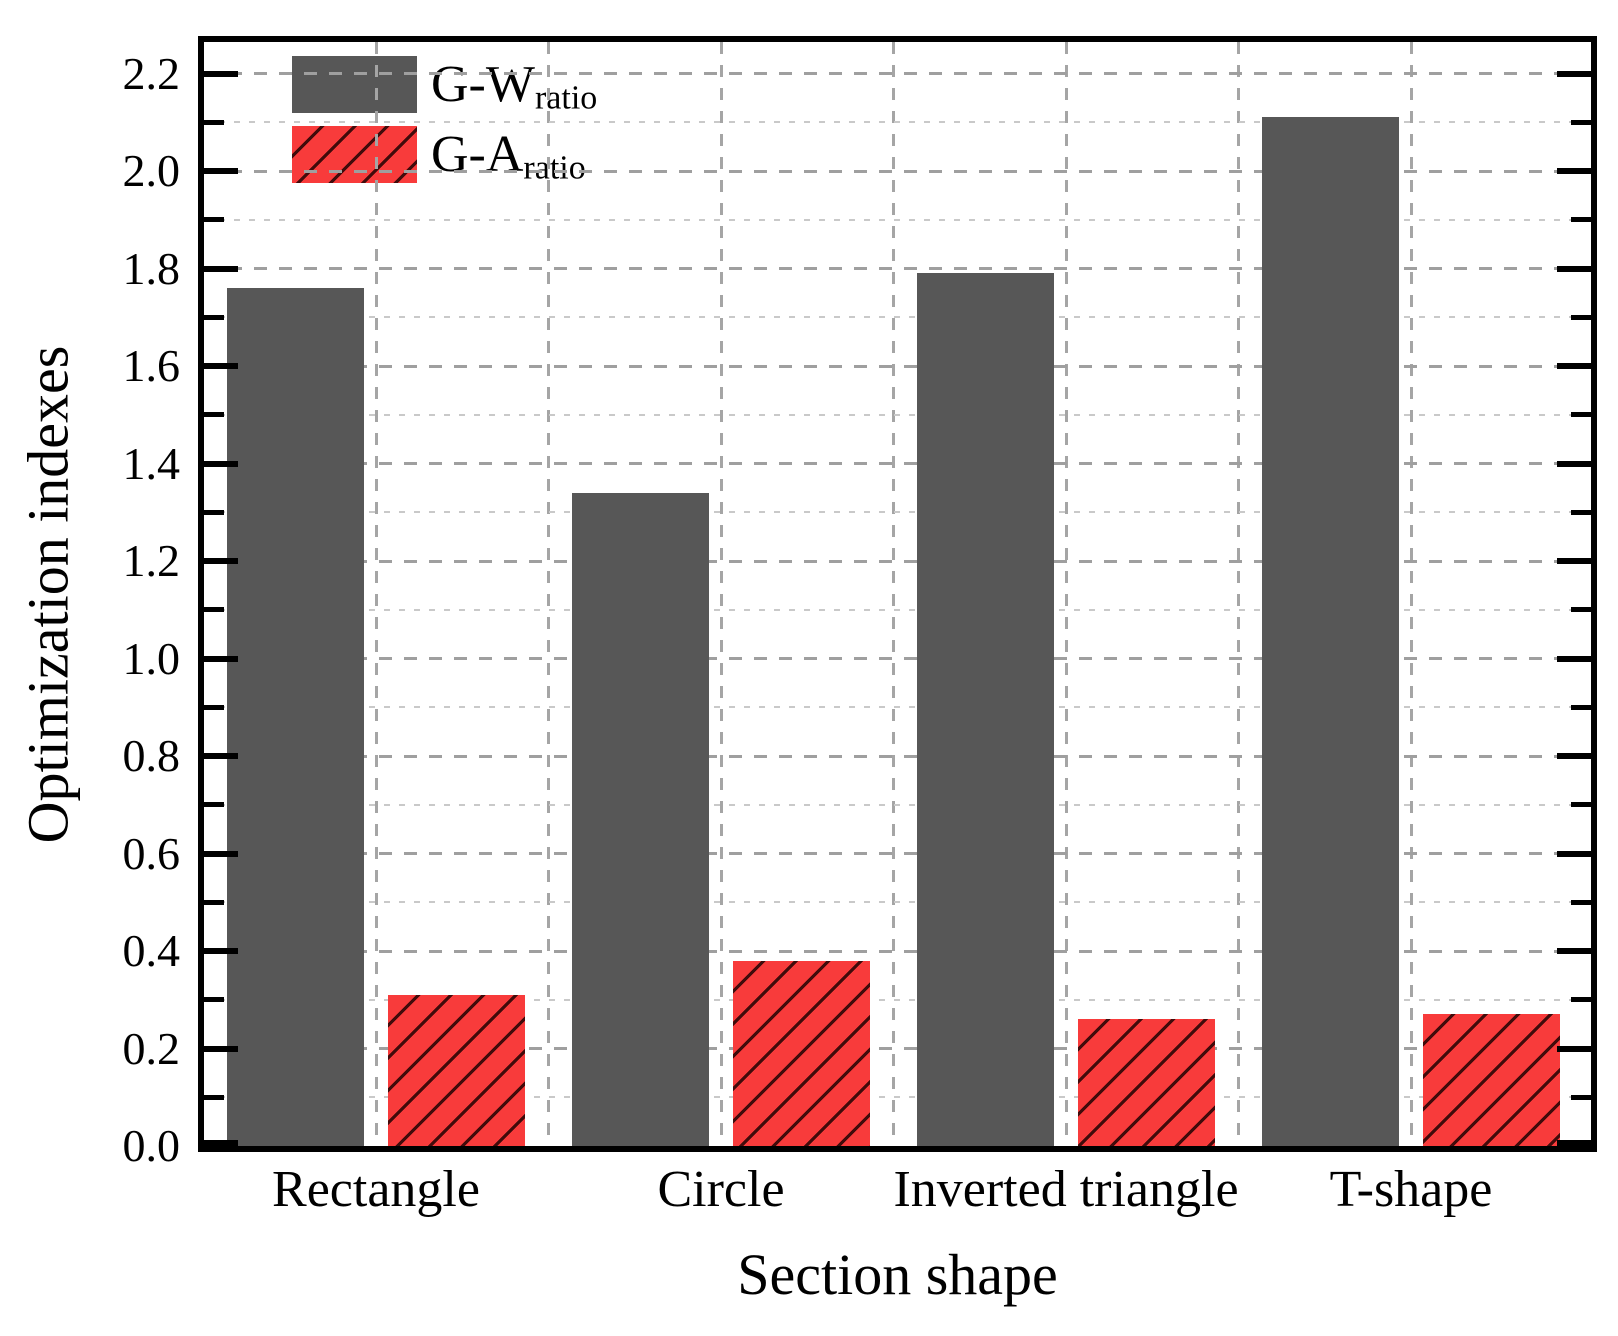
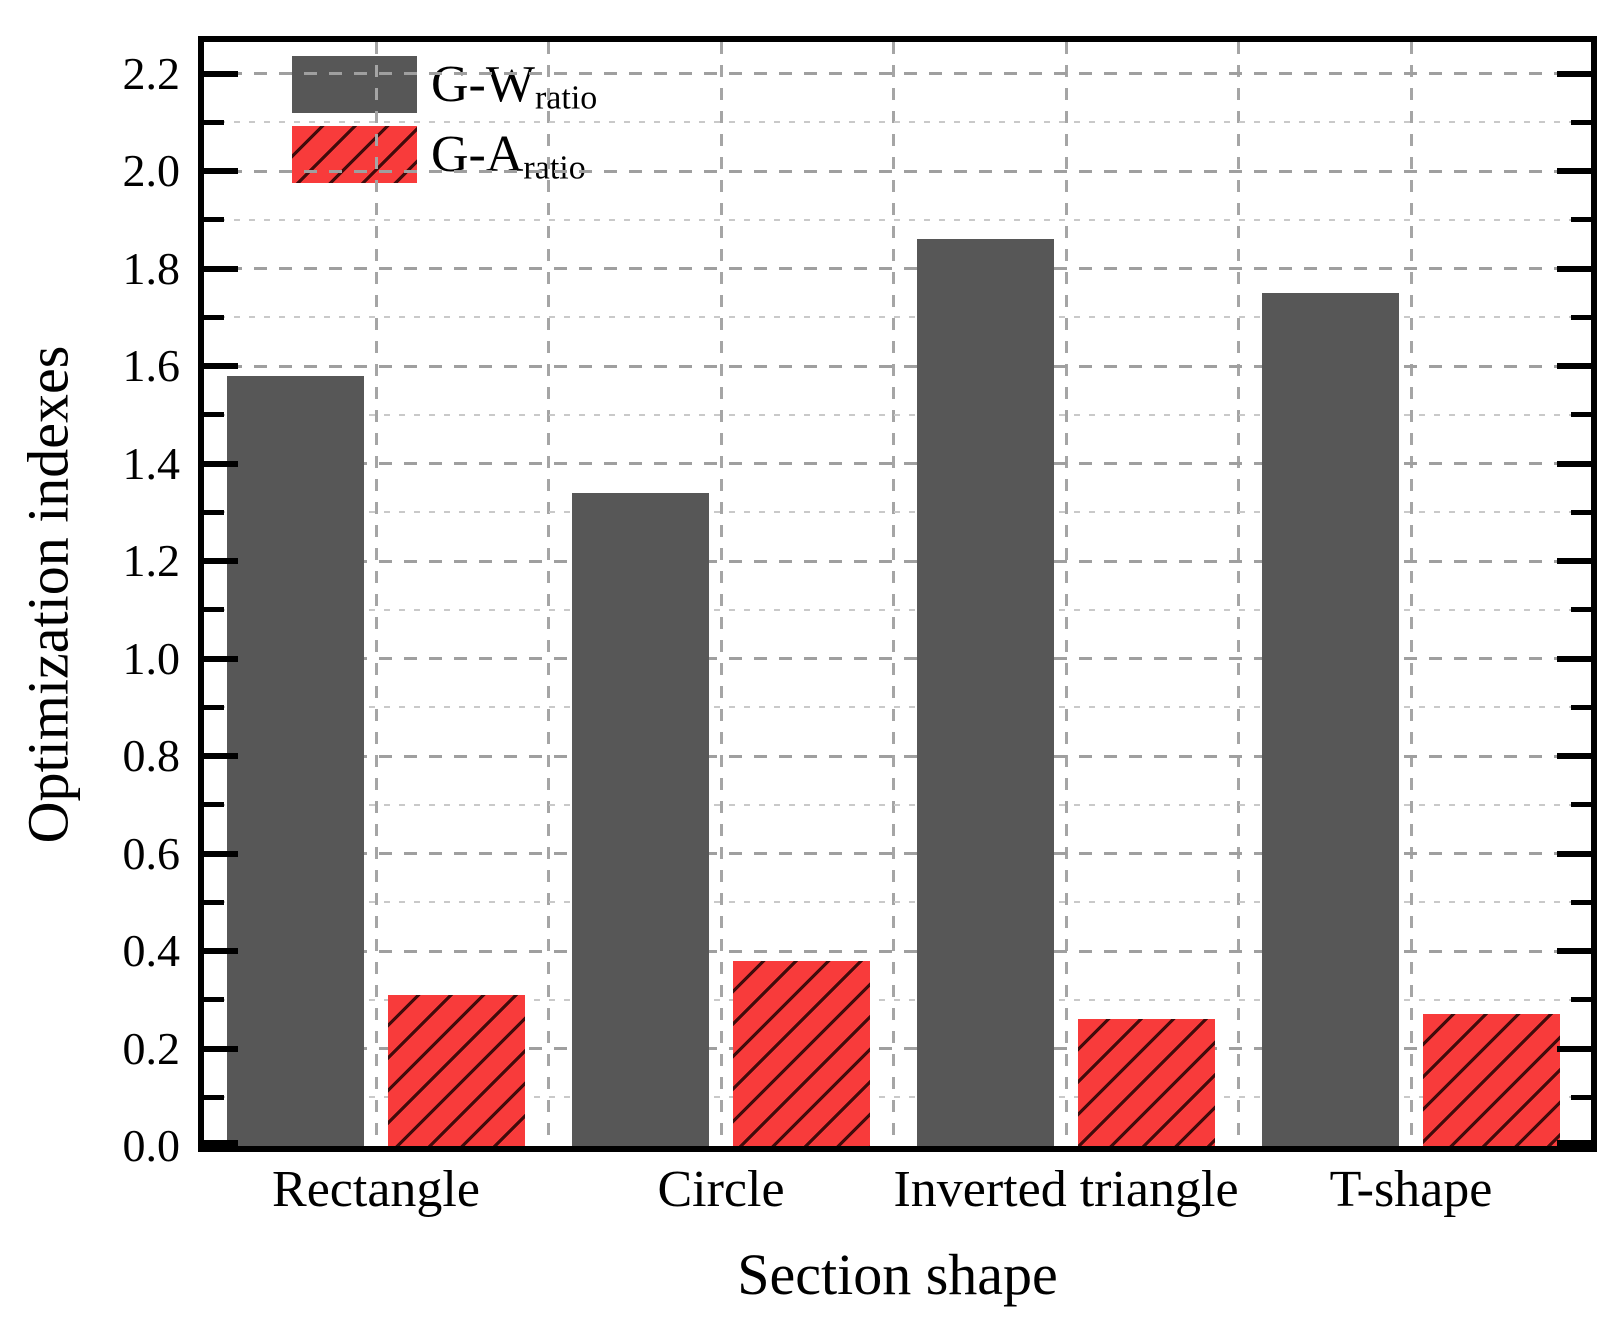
G-W/Rectangle: 1.76 -> 1.58
G-W/Inverted triangle: 1.79 -> 1.86
G-W/T-shape: 2.11 -> 1.75
